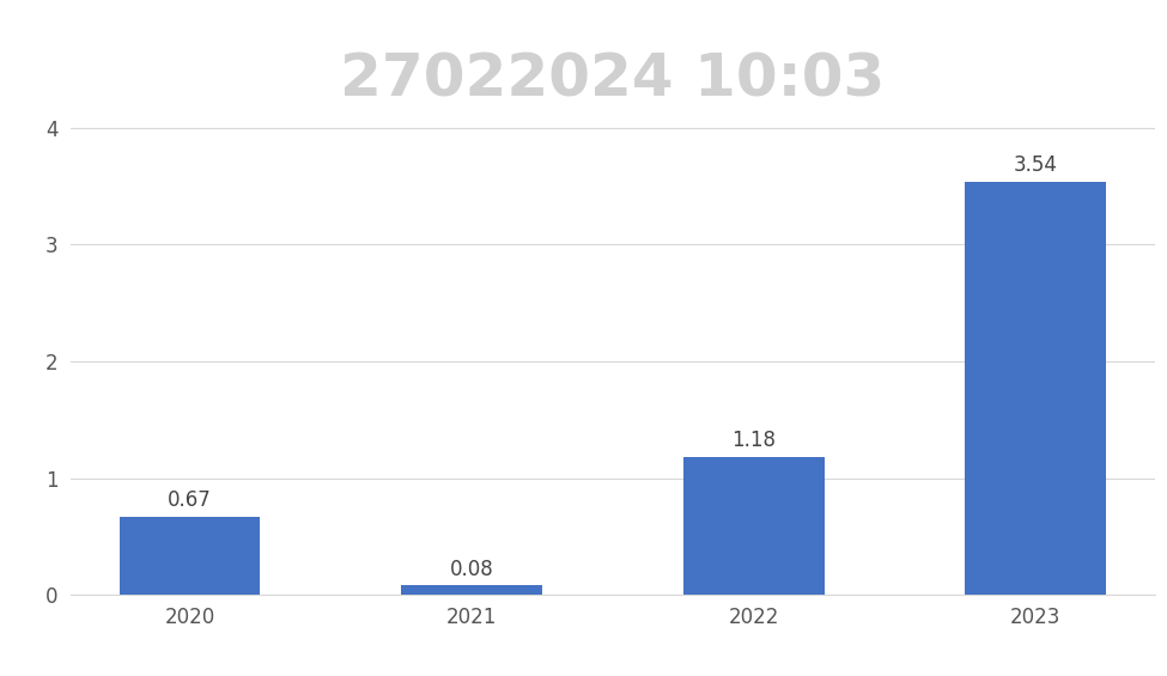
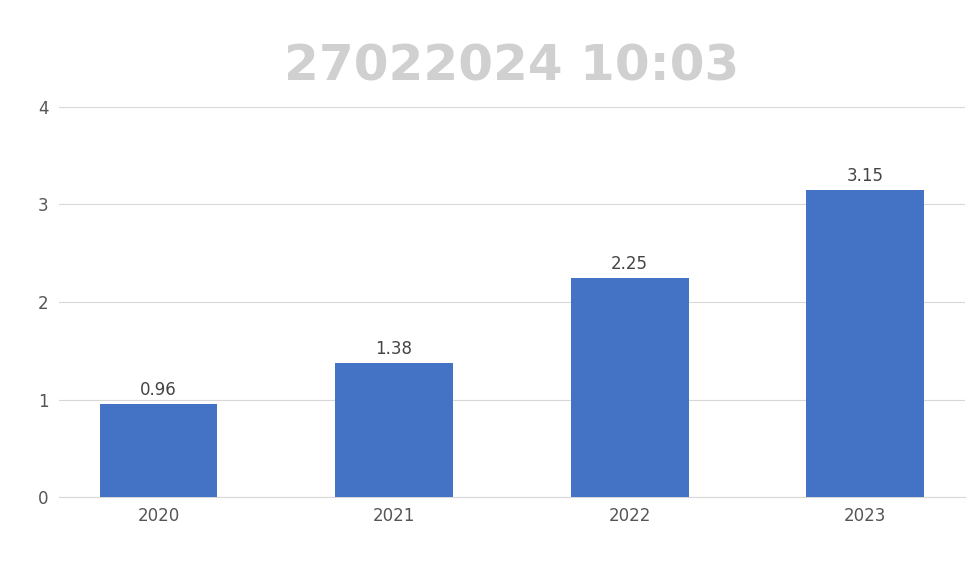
2020: 0.67 -> 0.96
2021: 0.08 -> 1.38
2022: 1.18 -> 2.25
2023: 3.54 -> 3.15
